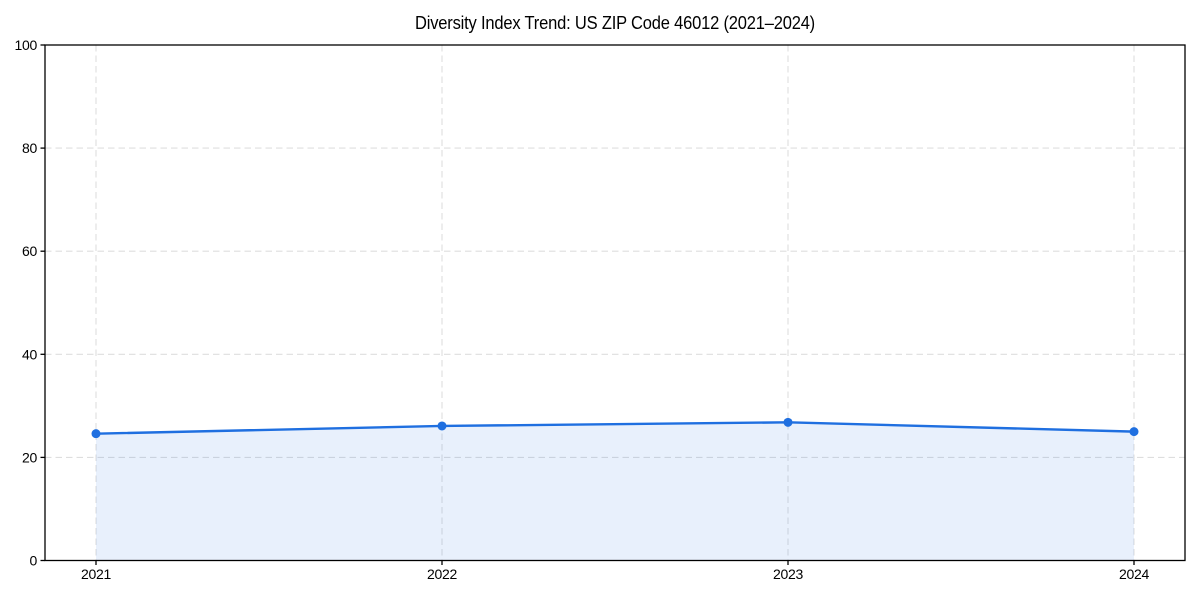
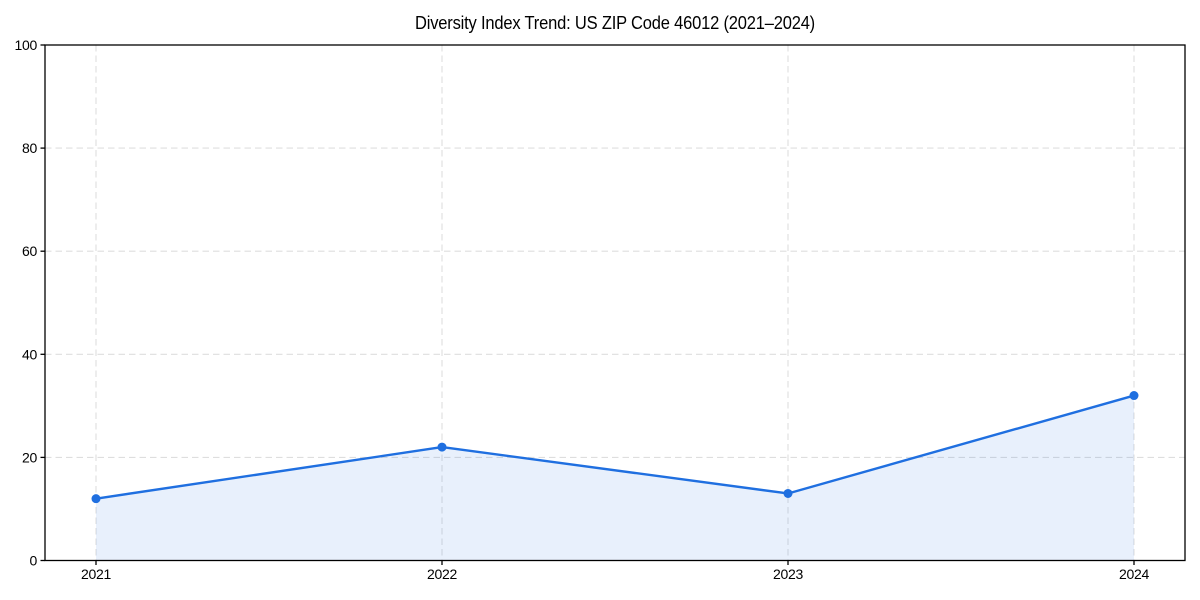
2021: 25 -> 12
2022: 26 -> 22
2023: 27 -> 13
2024: 25 -> 32
